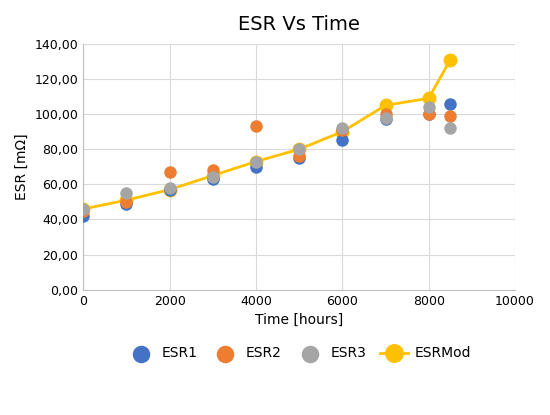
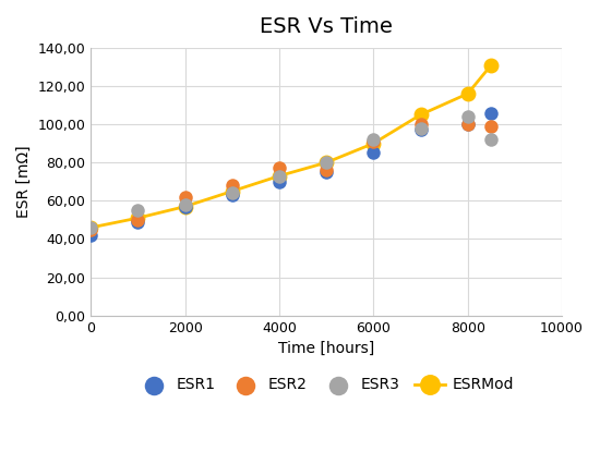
ESR2/2000: 67 -> 62
ESR2/4000: 93 -> 77
ESRMod/8000: 109 -> 116
